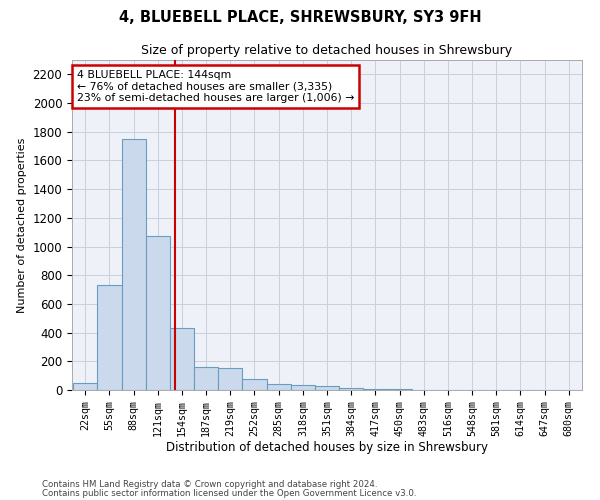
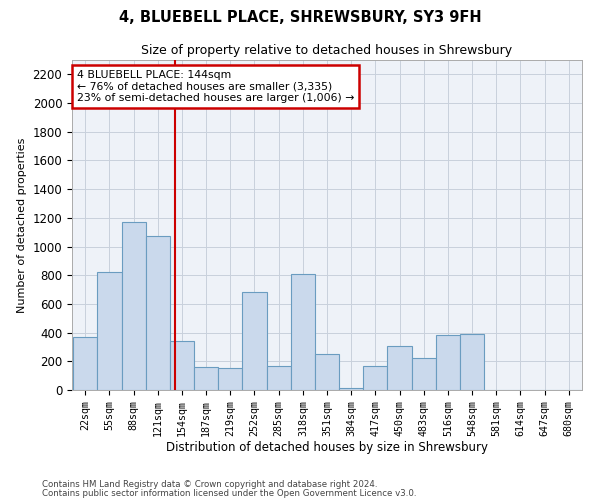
22sqm: 50 -> 370
55sqm: 730 -> 820
88sqm: 1750 -> 1170
154sqm: 430 -> 340
252sqm: 80 -> 680
285sqm: 40 -> 170
318sqm: 40 -> 810
351sqm: 20 -> 250
417sqm: 10 -> 170
450sqm: 0 -> 310
483sqm: 0 -> 220
516sqm: 0 -> 380
548sqm: 0 -> 390
